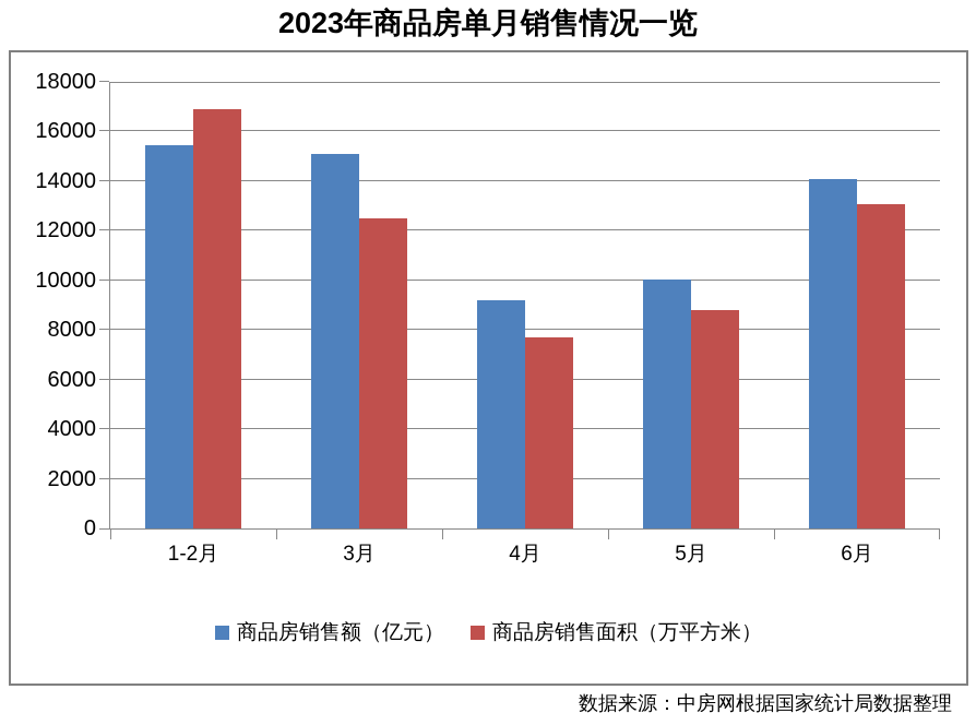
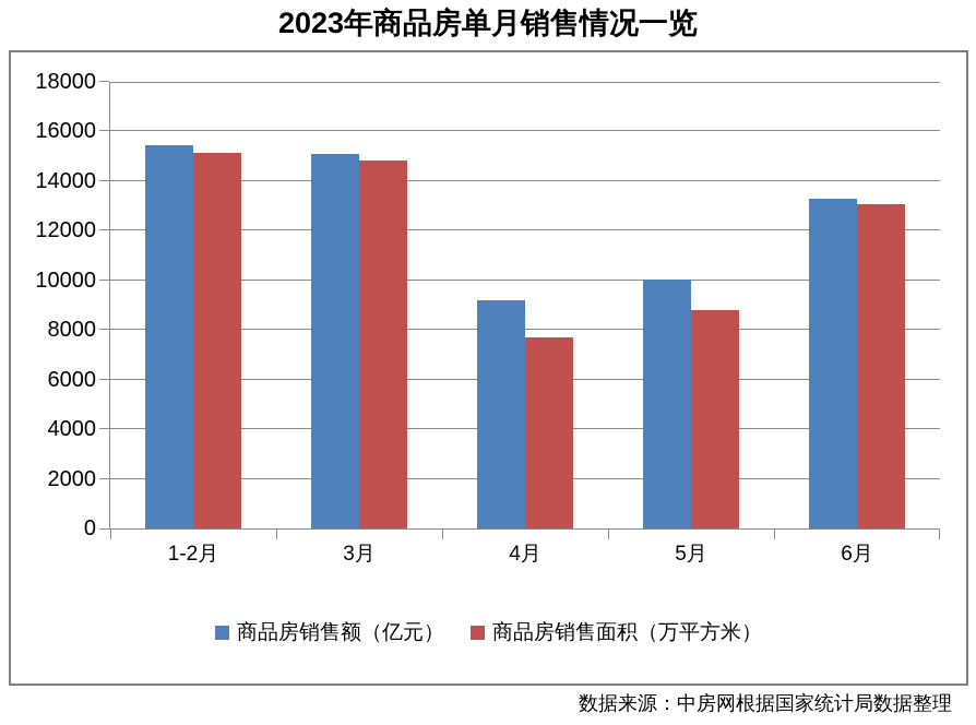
商品房销售面积（万平方米）/1-2月: 16900 -> 15100
商品房销售面积（万平方米）/3月: 12500 -> 14800
商品房销售额（亿元）/6月: 14100 -> 13300
